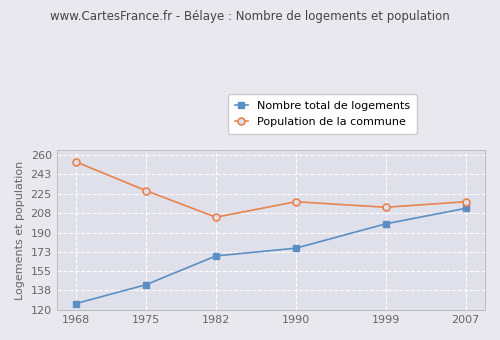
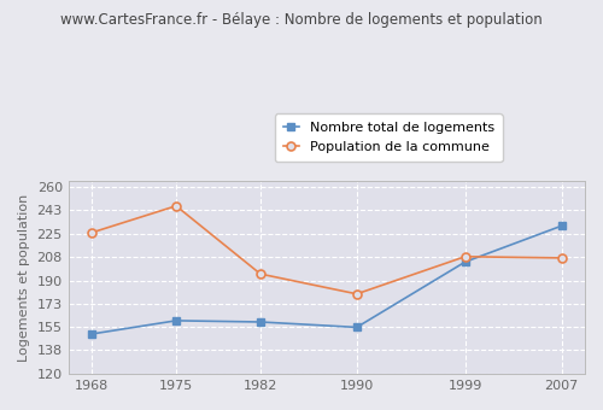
Nombre total de logements/1968: 126 -> 150
Population de la commune/1968: 254 -> 226
Nombre total de logements/1975: 143 -> 160
Population de la commune/1975: 228 -> 246
Nombre total de logements/1982: 169 -> 159
Population de la commune/1982: 204 -> 195
Nombre total de logements/1990: 176 -> 155
Population de la commune/1990: 218 -> 180
Nombre total de logements/1999: 198 -> 204
Population de la commune/1999: 213 -> 208
Nombre total de logements/2007: 212 -> 231
Population de la commune/2007: 218 -> 207
